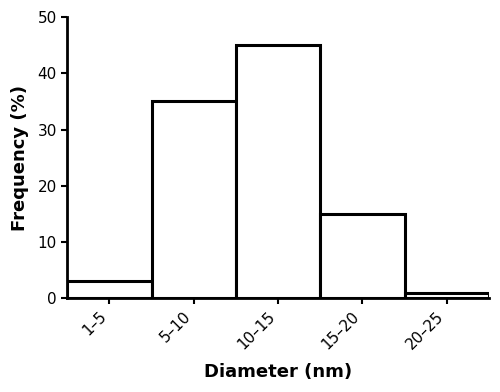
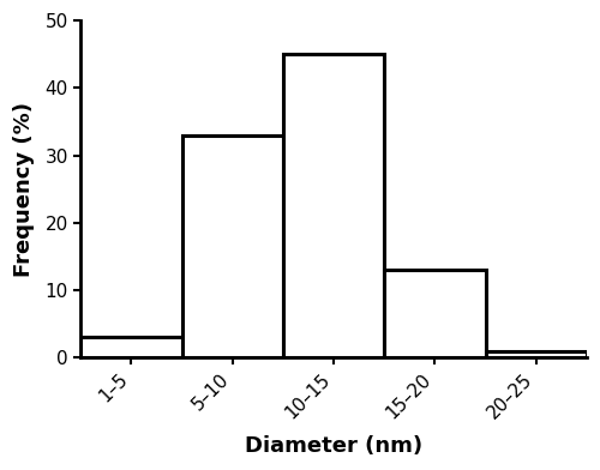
5–10: 35 -> 33
15–20: 15 -> 13
